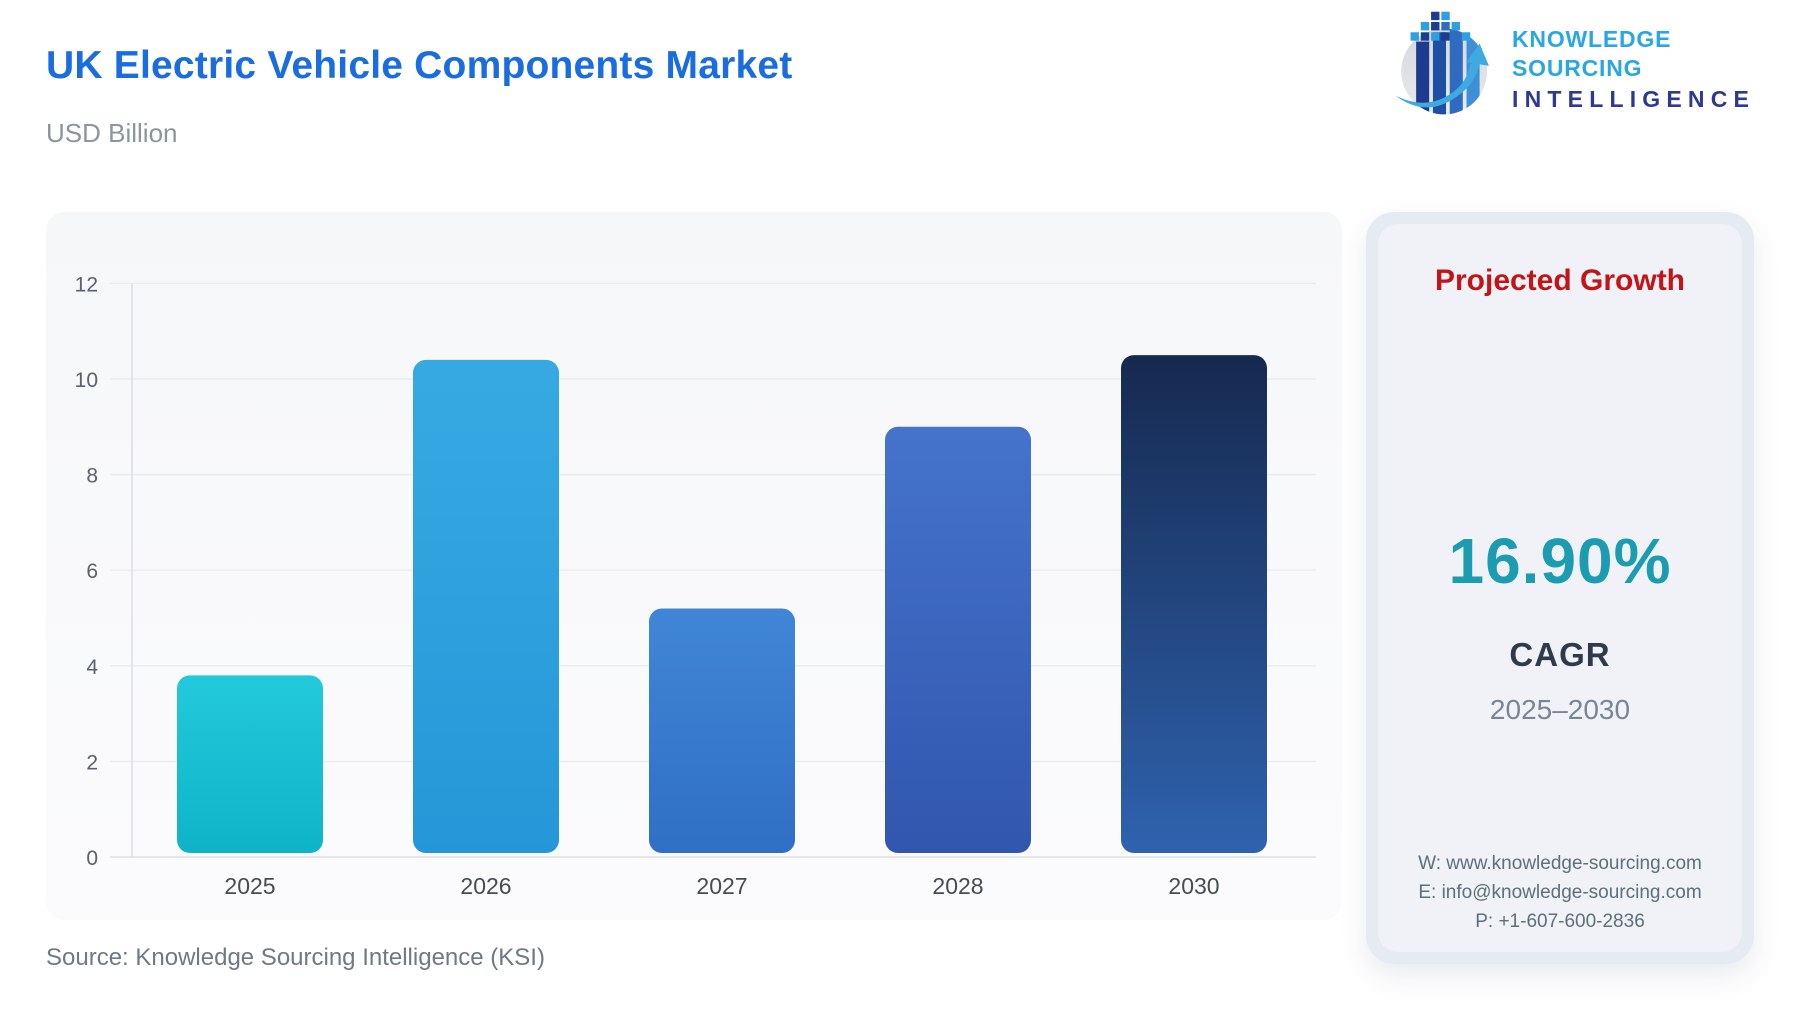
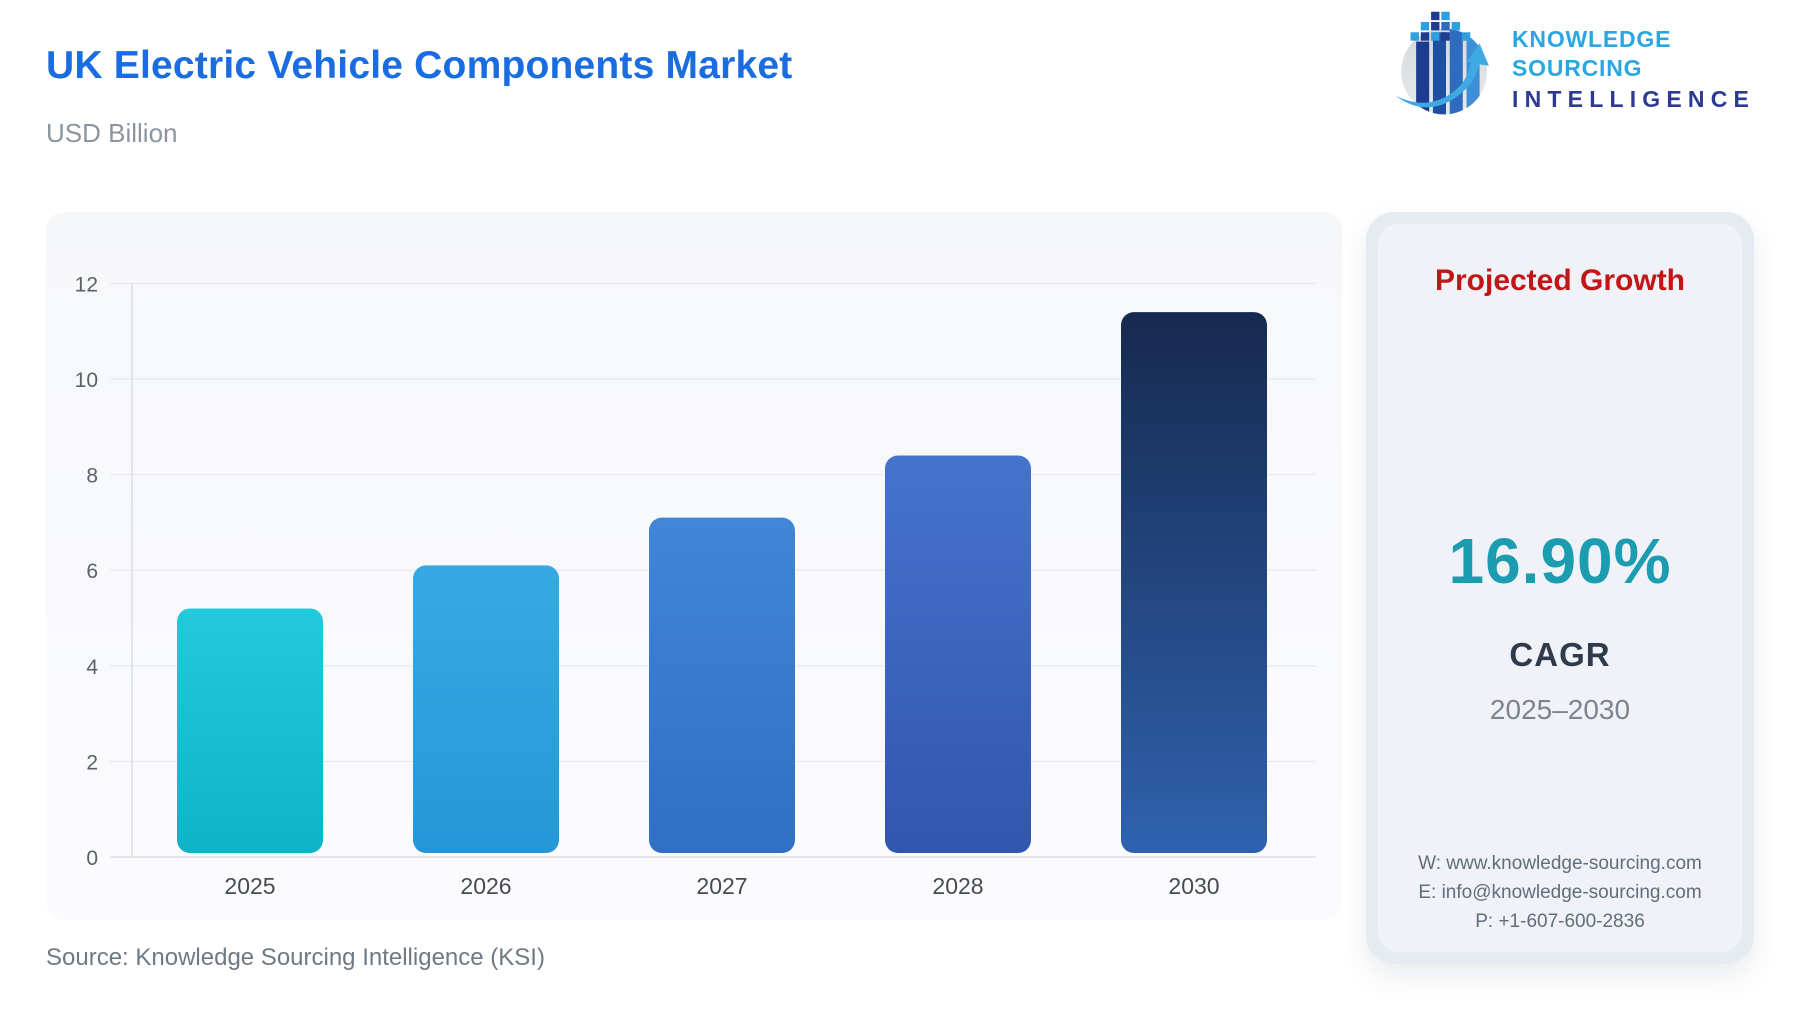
2025: 3.8 -> 5.2
2026: 10.4 -> 6.1
2027: 5.2 -> 7.1
2028: 9.0 -> 8.4
2030: 10.5 -> 11.4
